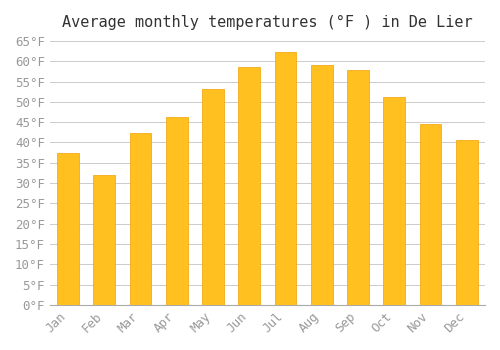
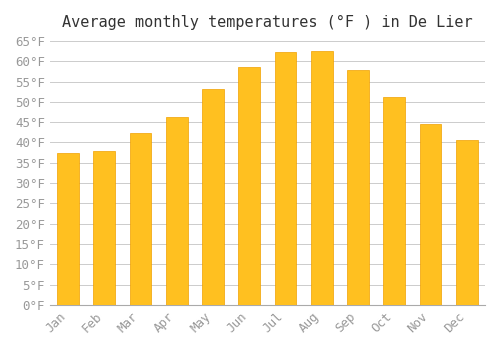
Feb: 32.0°F -> 37.8°F
Aug: 59.0°F -> 62.4°F
